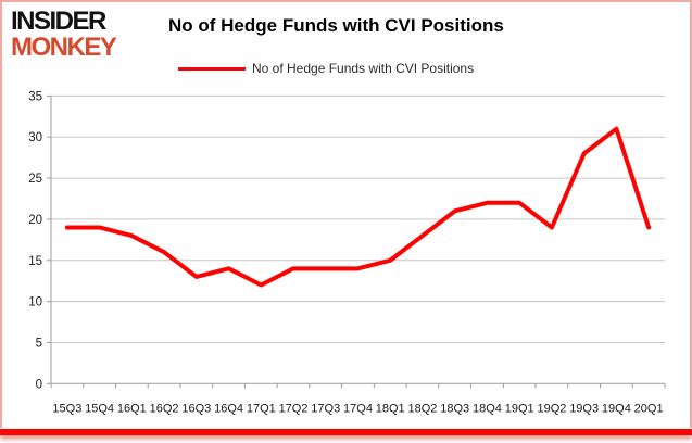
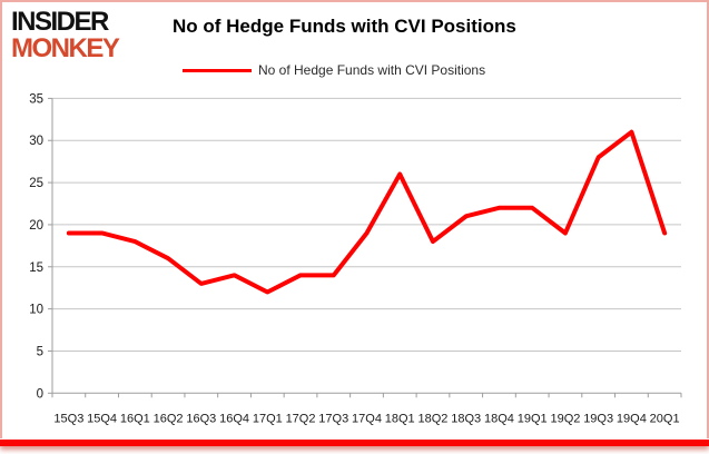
17Q4: 14 -> 19
18Q1: 15 -> 26
